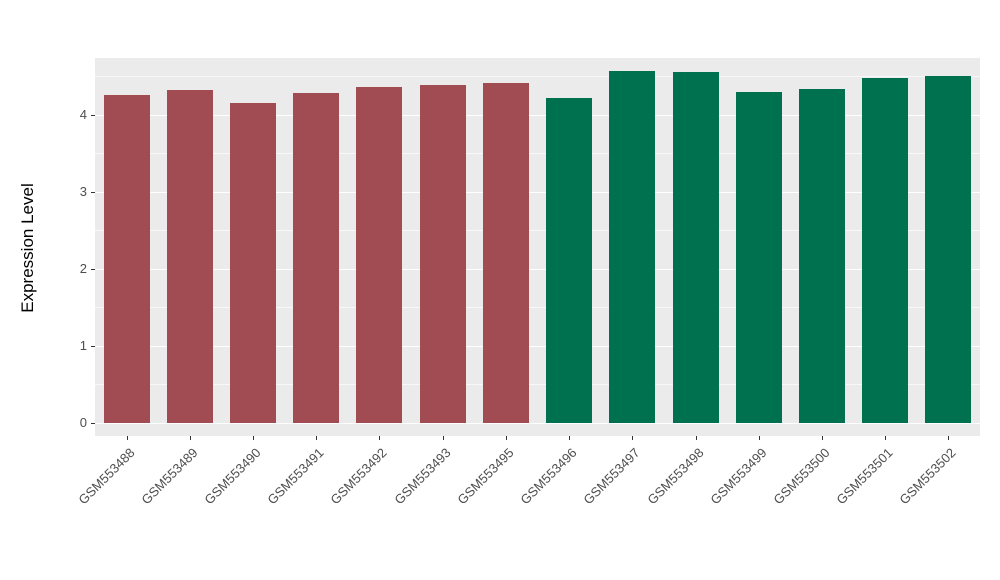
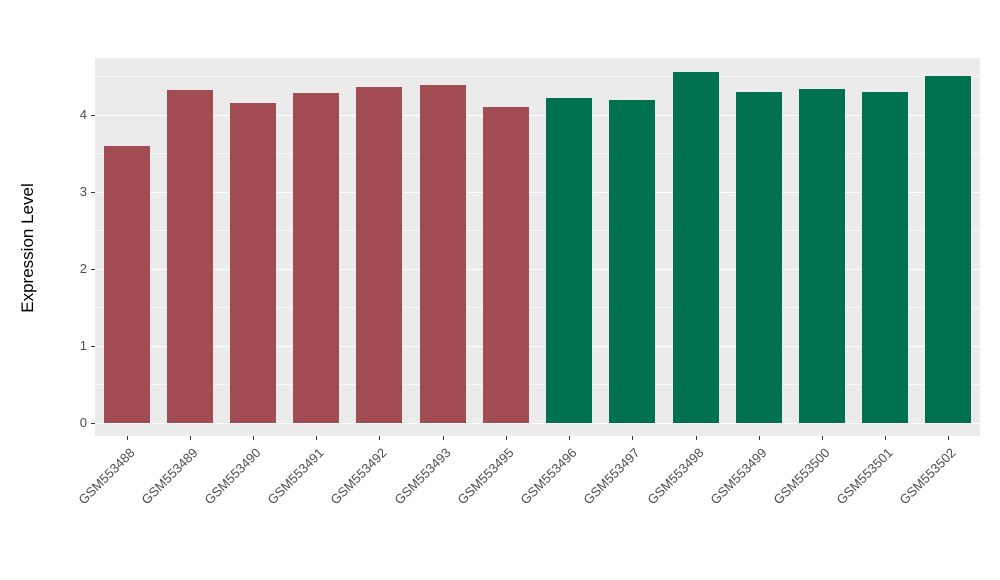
GSM553488: 4.3 -> 3.6
GSM553495: 4.4 -> 4.1
GSM553497: 4.6 -> 4.2
GSM553501: 4.5 -> 4.3
